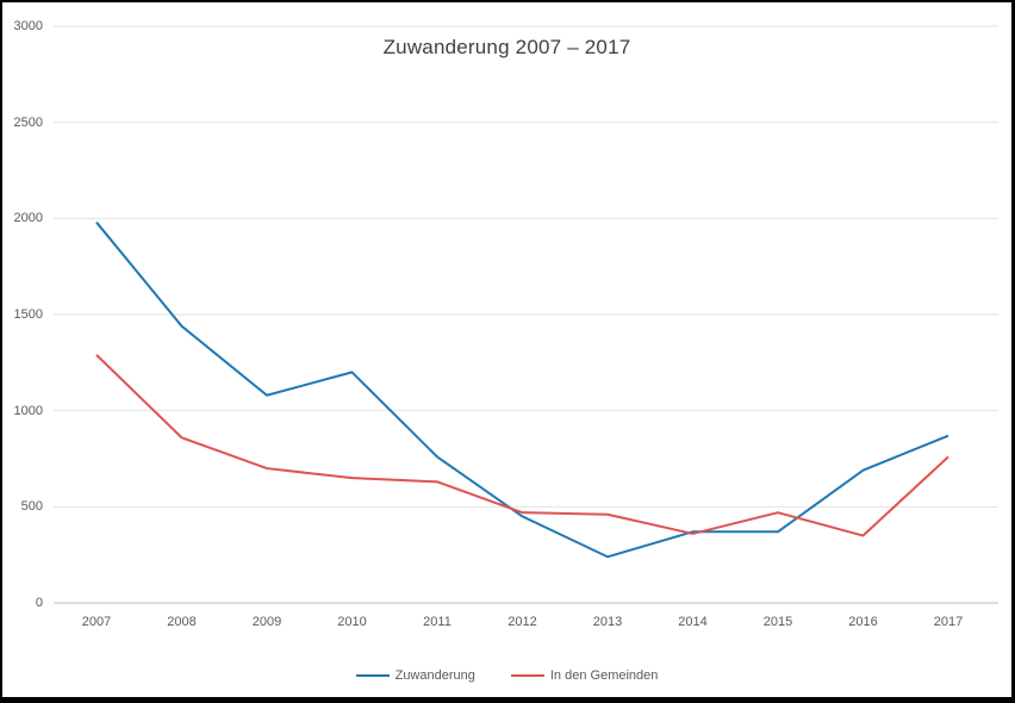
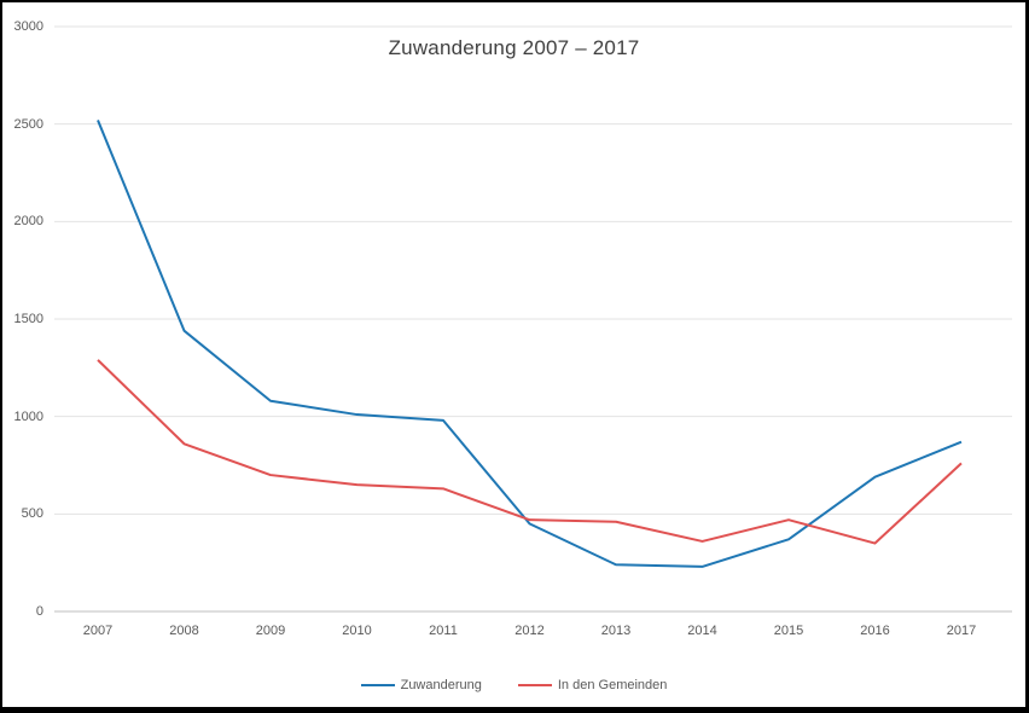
Zuwanderung/2007: 1980 -> 2520
Zuwanderung/2010: 1200 -> 1010
Zuwanderung/2011: 760 -> 980
Zuwanderung/2014: 370 -> 230
